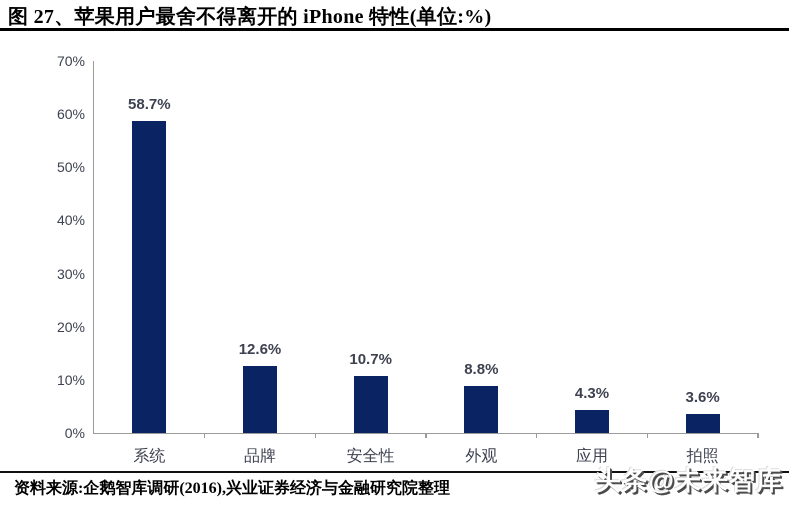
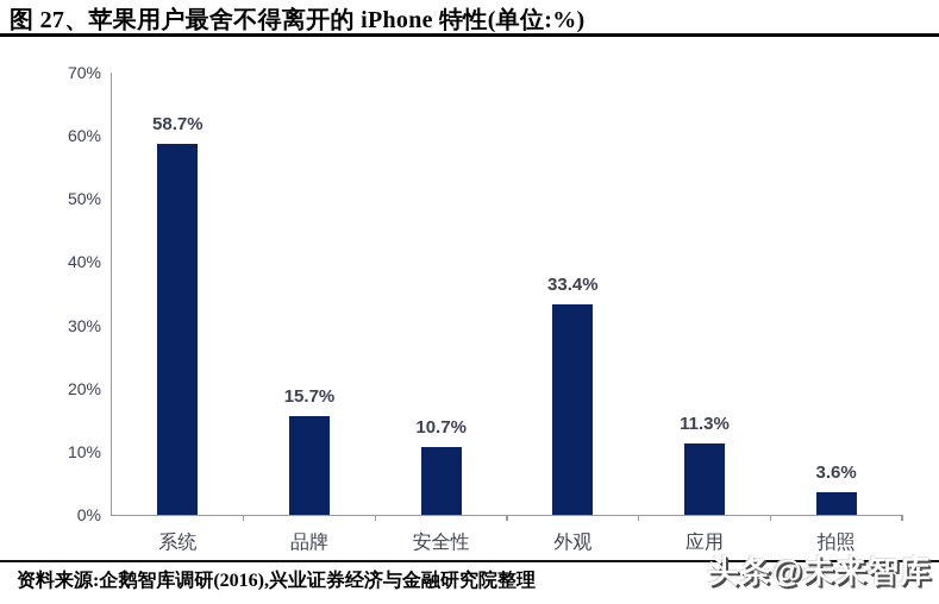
品牌: 12.6% -> 15.7%
外观: 8.8% -> 33.4%
应用: 4.3% -> 11.3%
